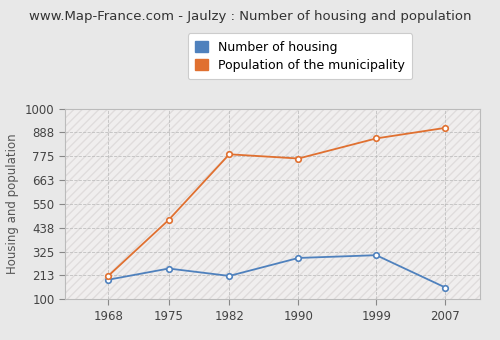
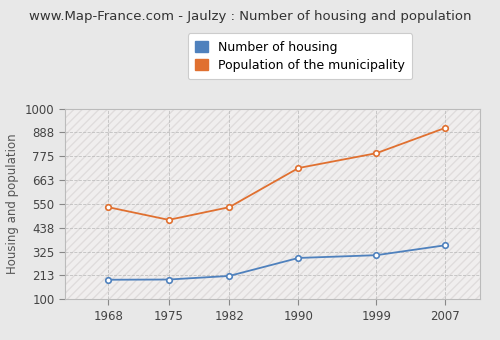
Population of the municipality/1968: 210 -> 535
Number of housing/1975: 245 -> 193
Population of the municipality/1982: 785 -> 535
Population of the municipality/1990: 765 -> 720
Population of the municipality/1999: 860 -> 790
Number of housing/2007: 155 -> 355
